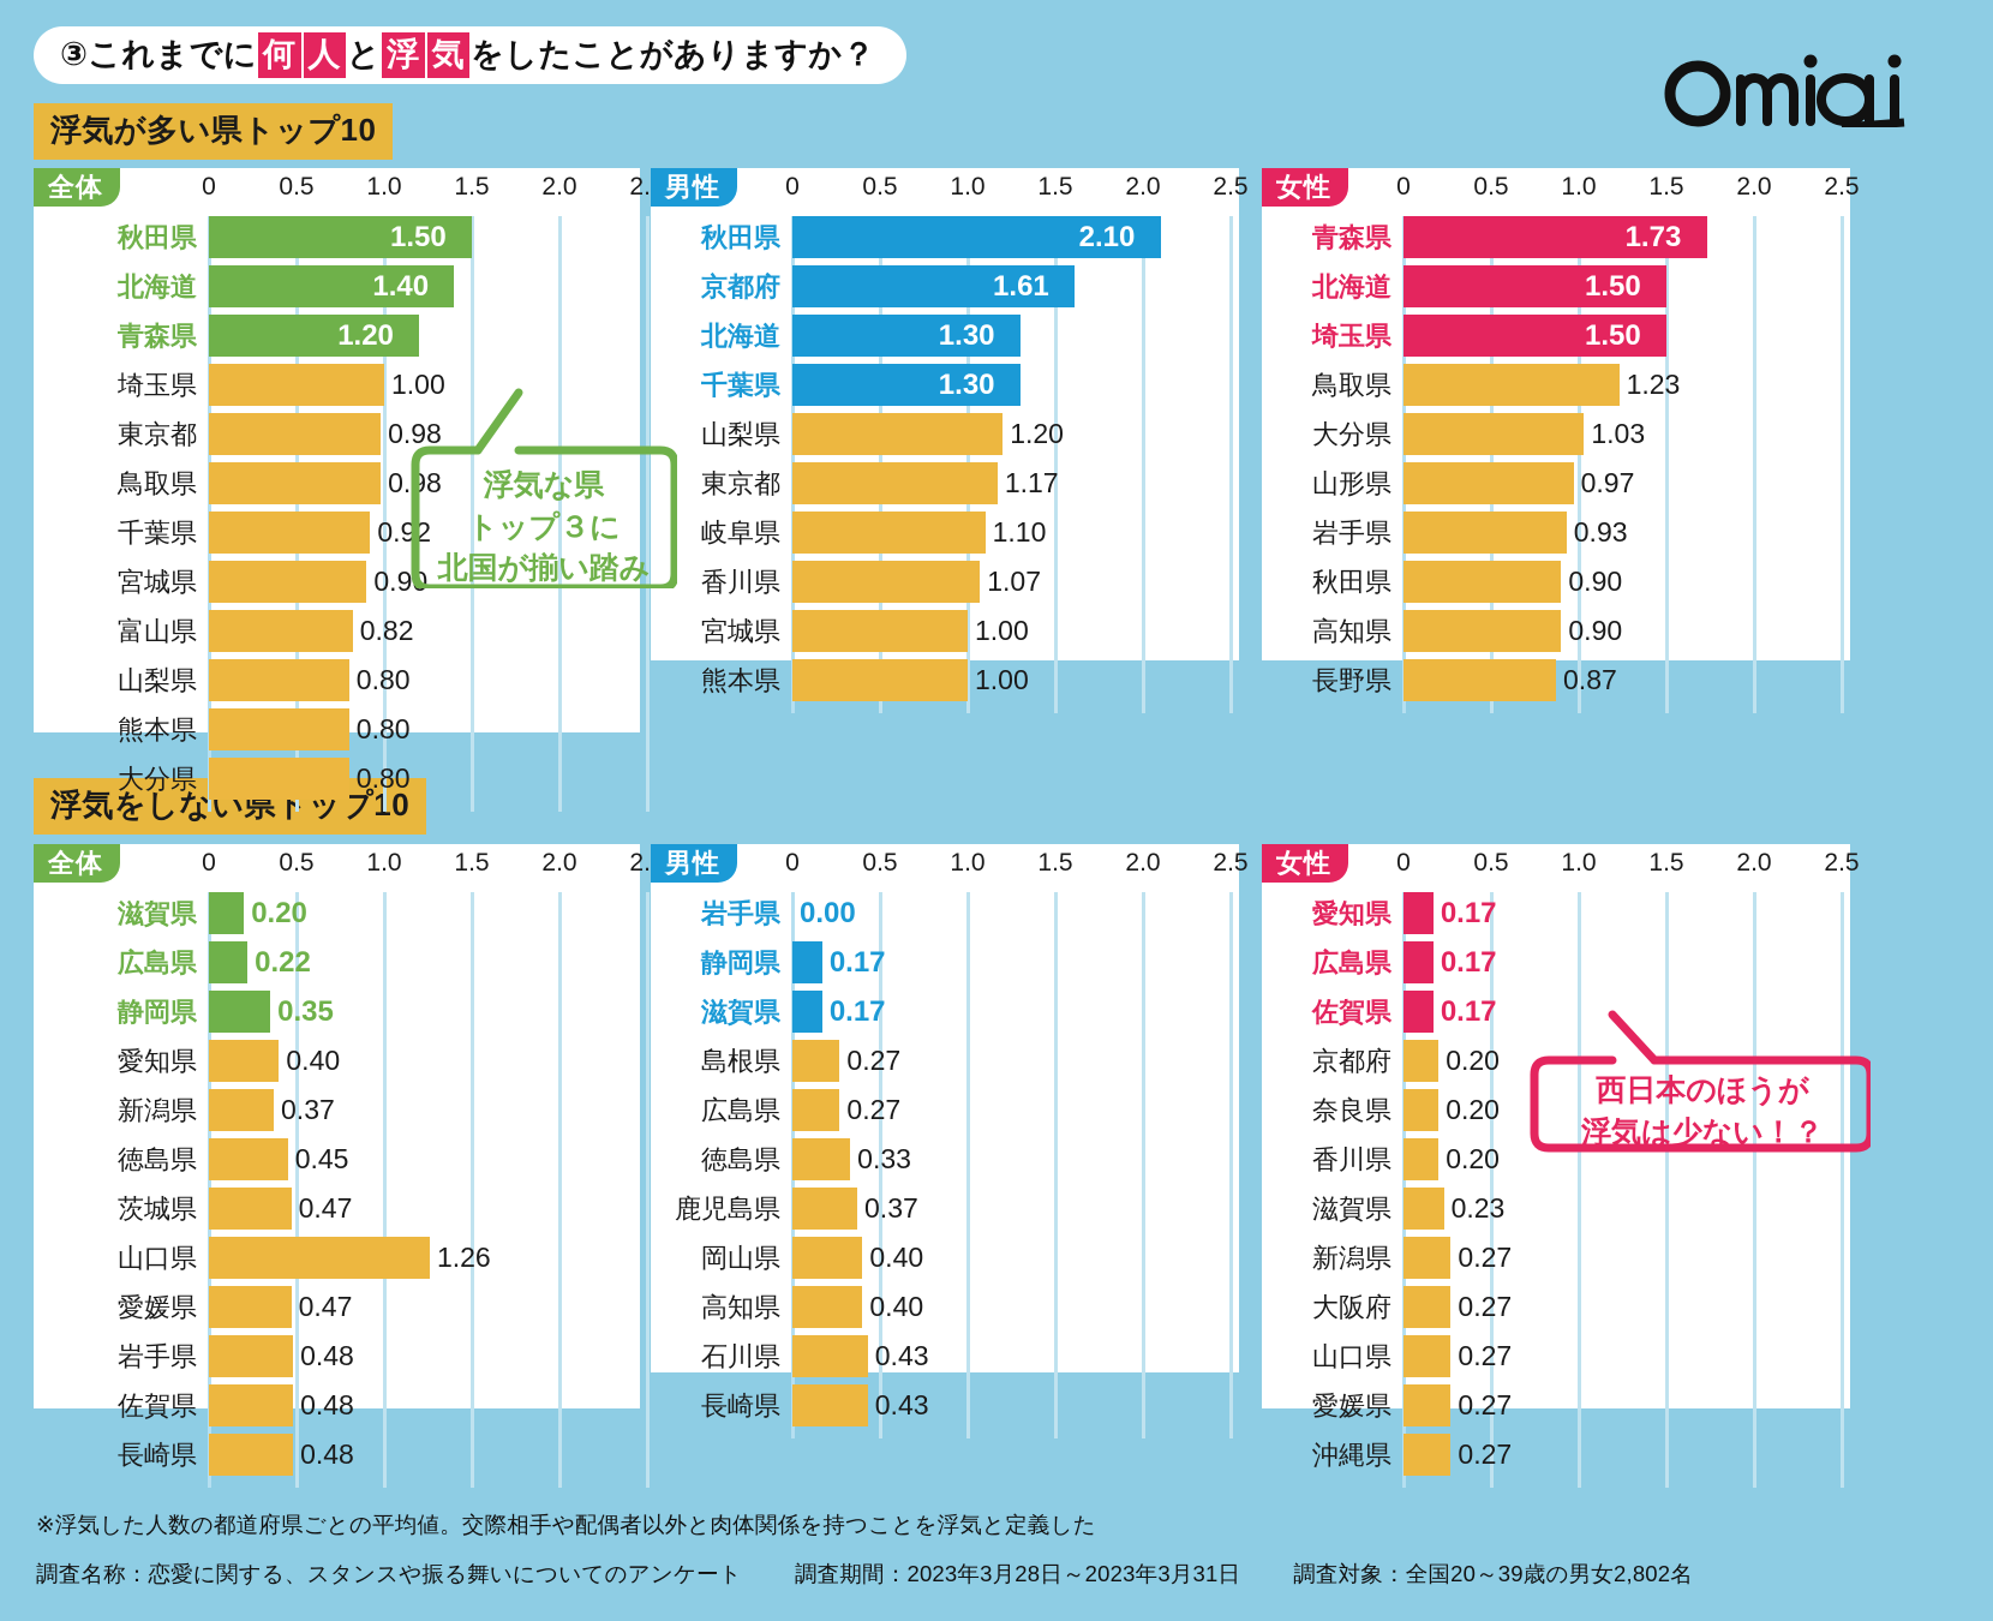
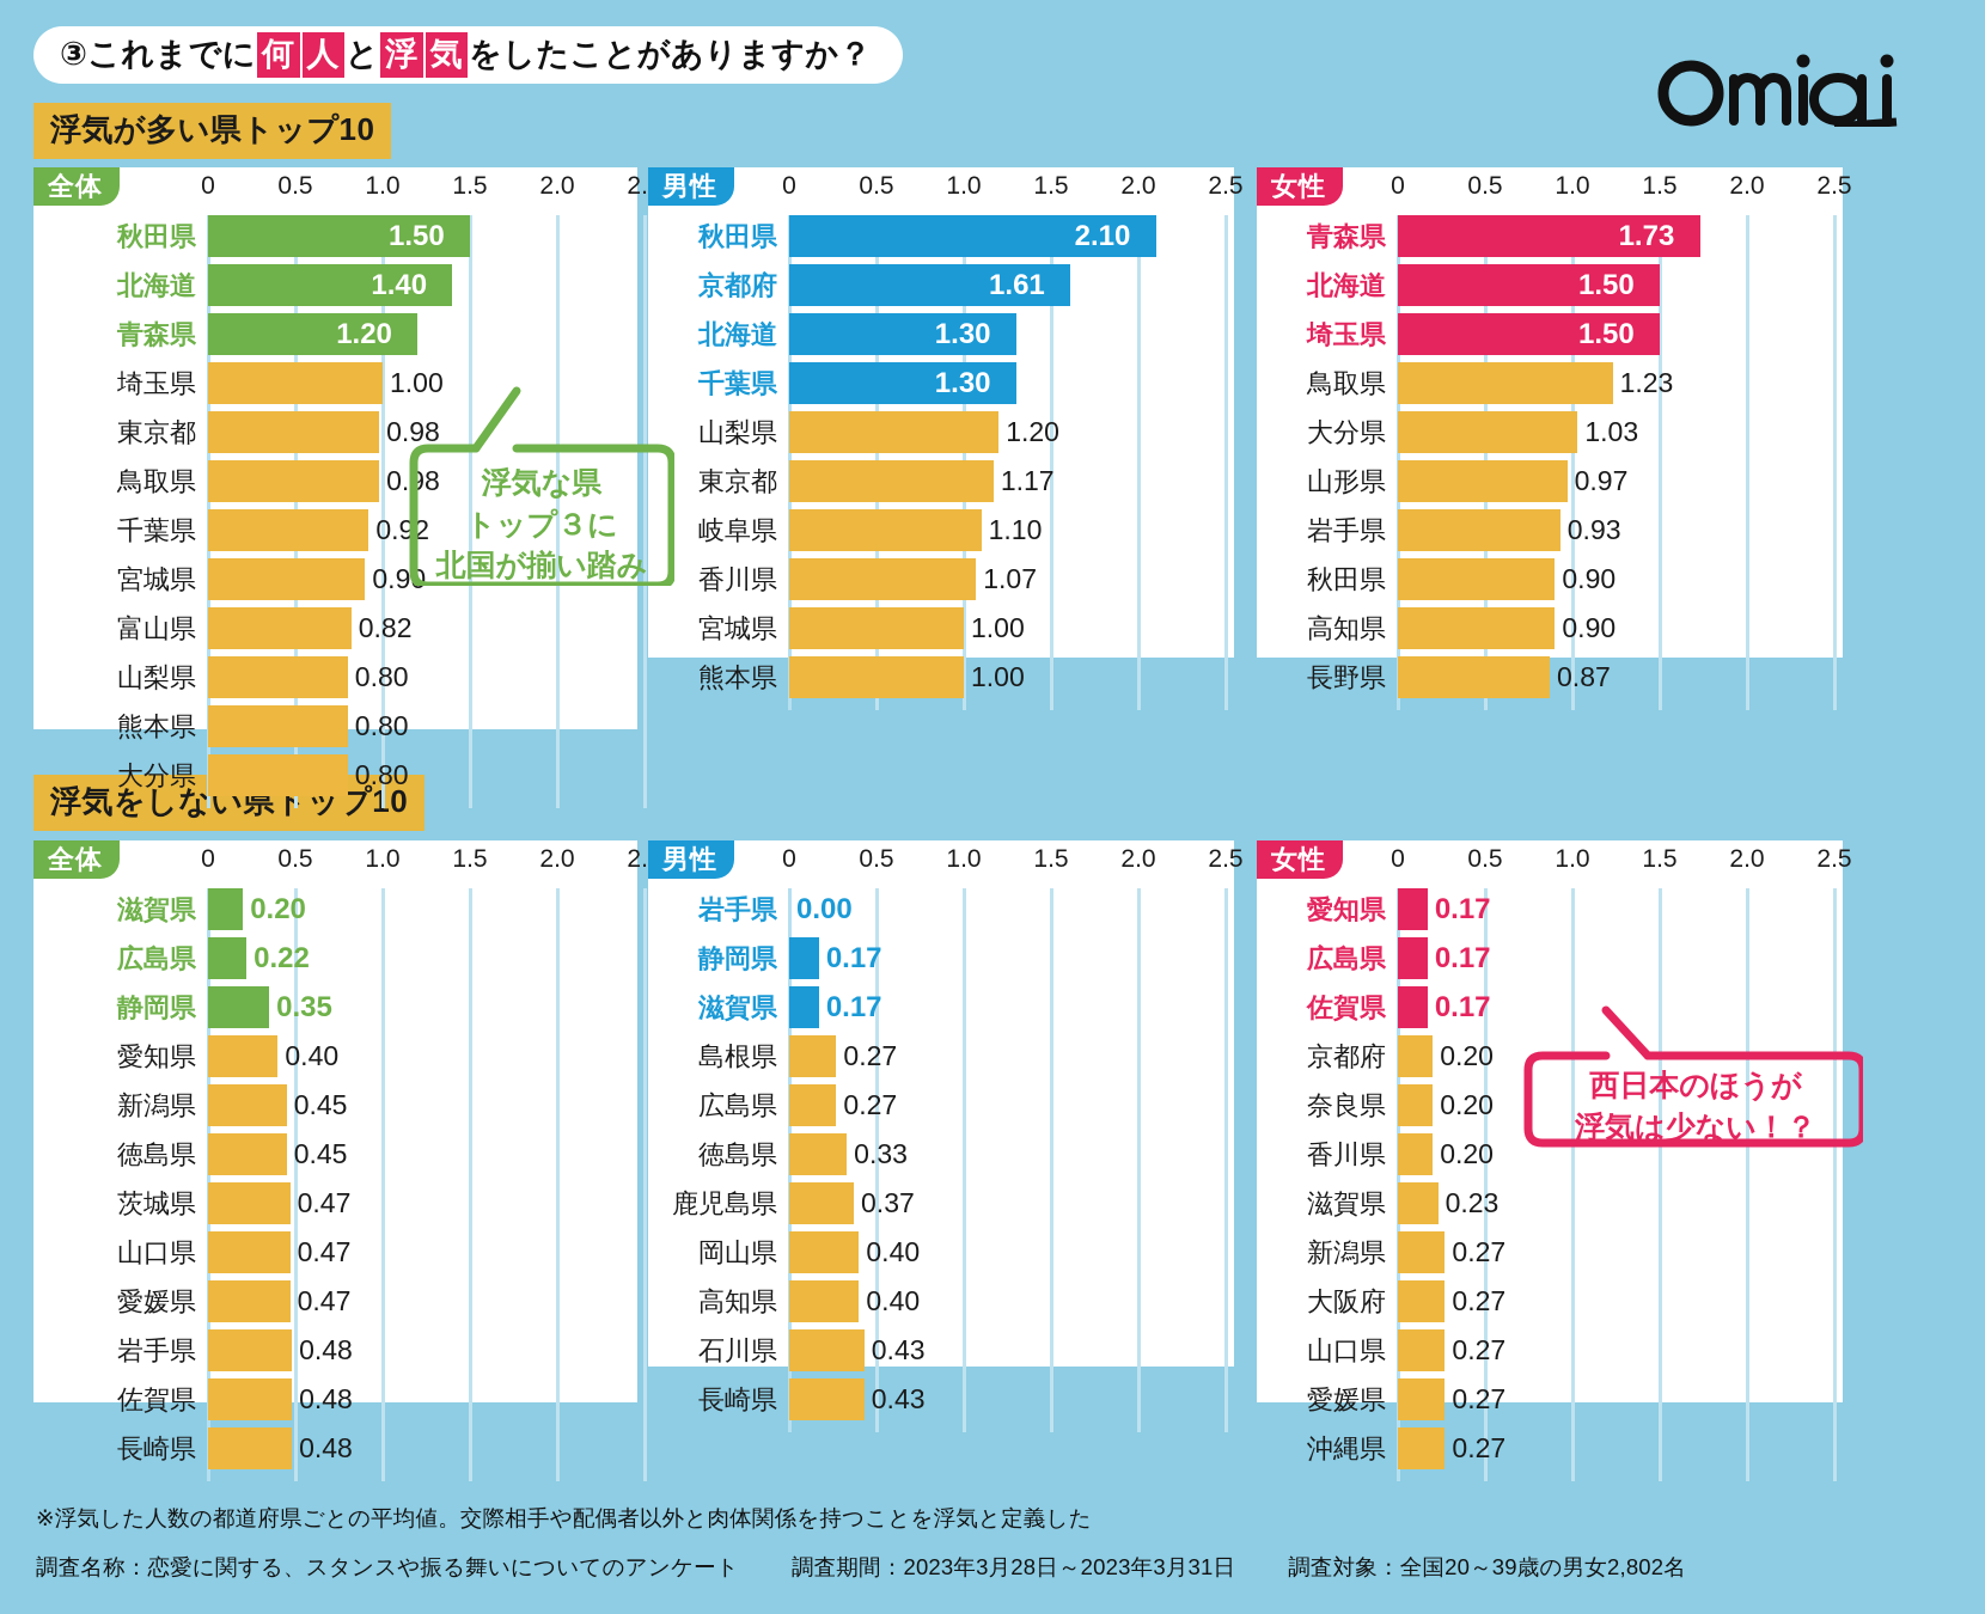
浮気をしない県トップ10 全体/新潟県: 0.37 -> 0.45
浮気をしない県トップ10 全体/山口県: 1.26 -> 0.47
